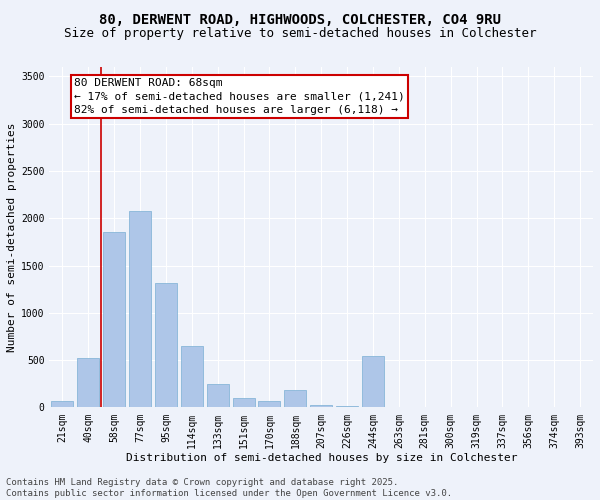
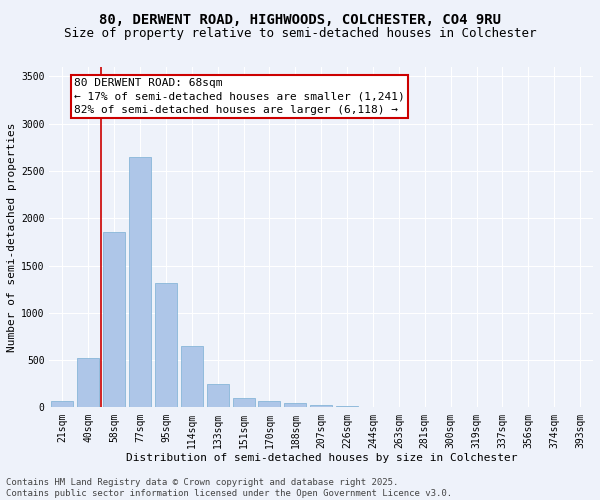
77sqm: 2080 -> 2650
188sqm: 180 -> 40
244sqm: 540 -> 10
